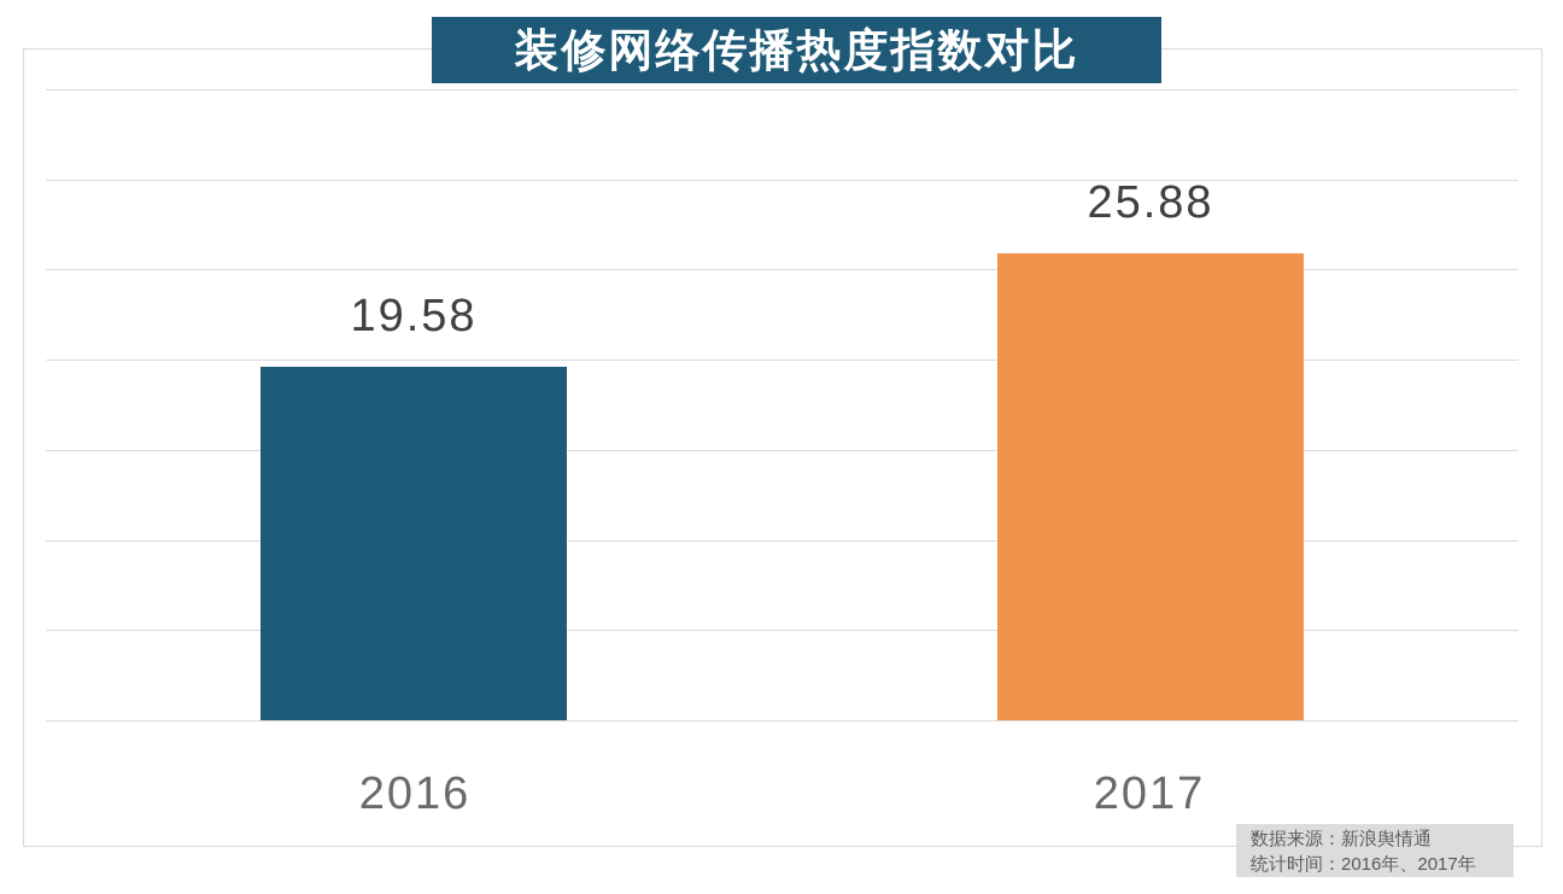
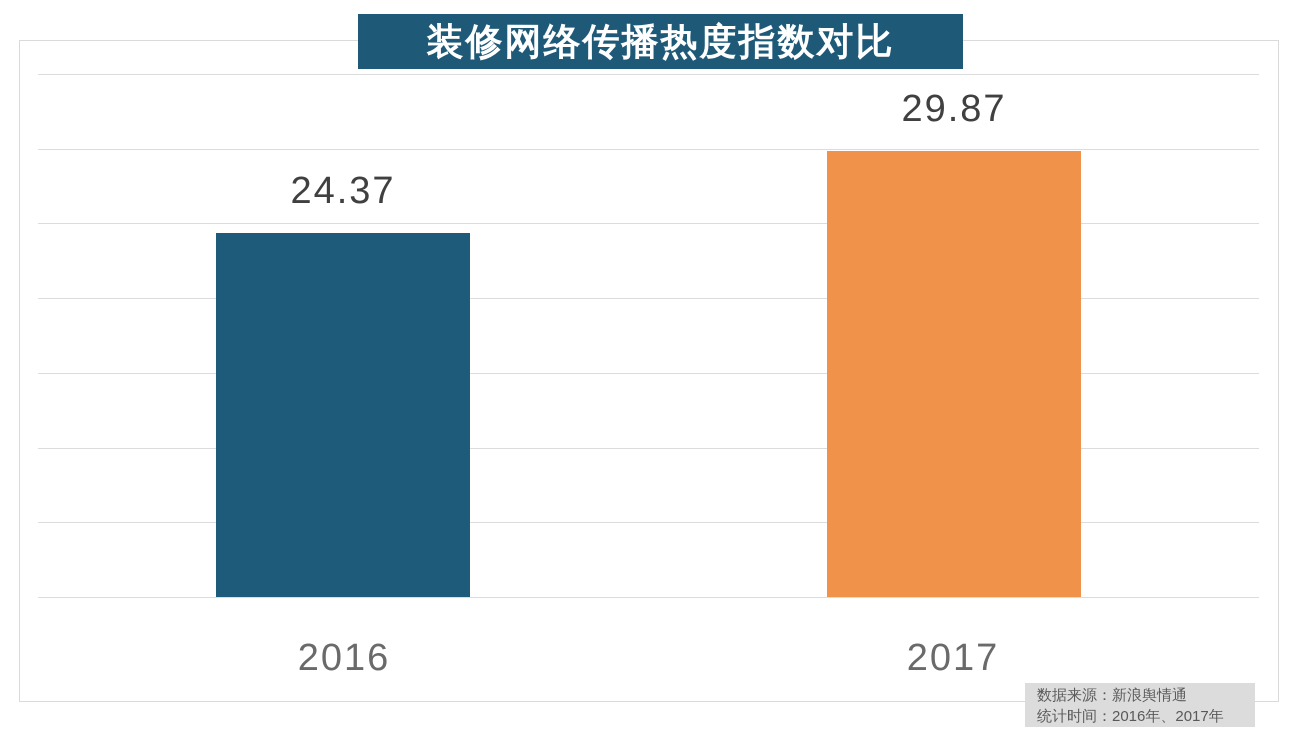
2016: 19.58 -> 24.37
2017: 25.88 -> 29.87
